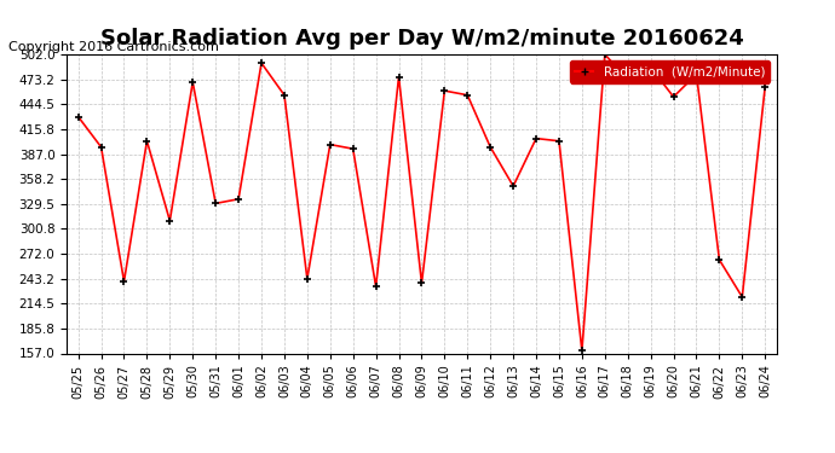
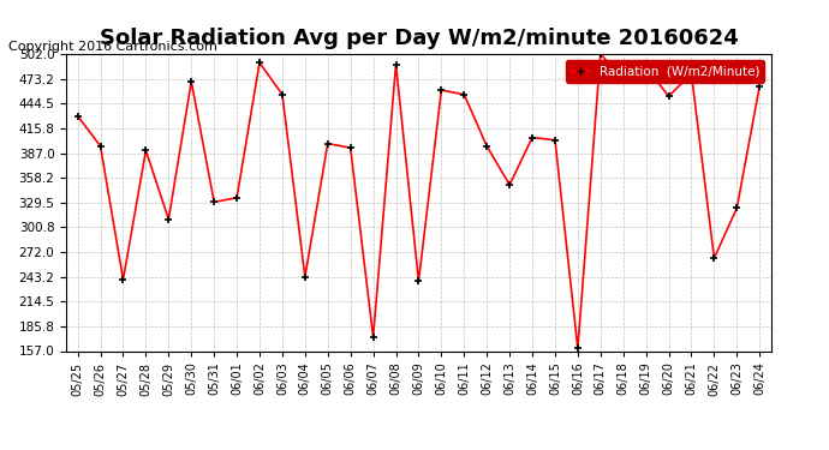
05/28: 402 -> 390
06/07: 234 -> 173
06/08: 476 -> 490
06/23: 222 -> 323
